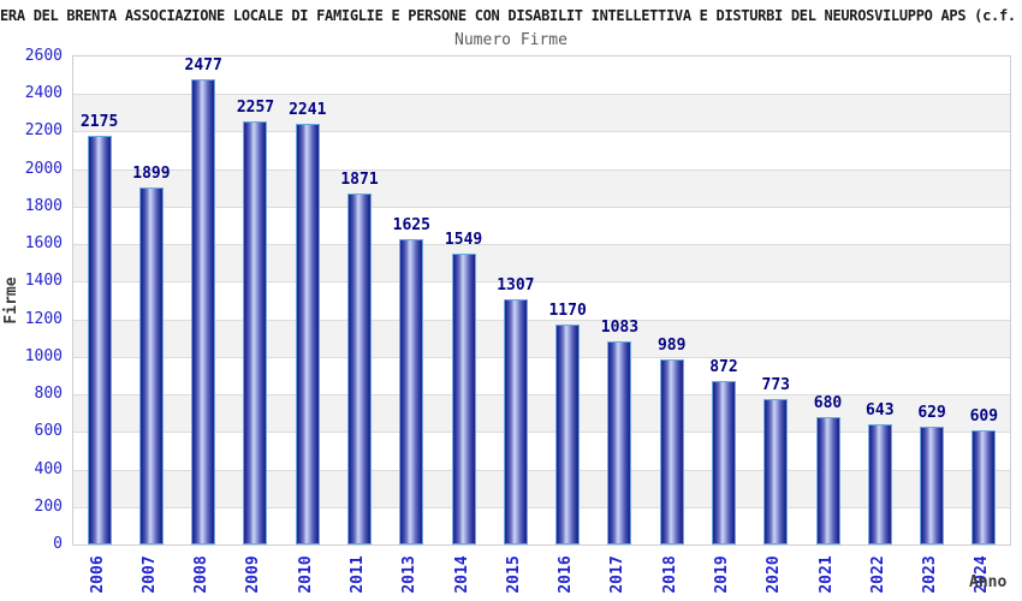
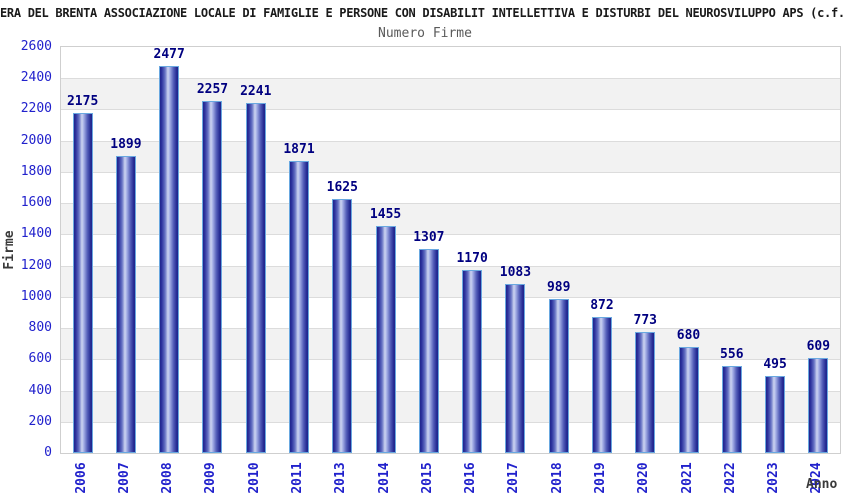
2014: 1549 -> 1455
2022: 643 -> 556
2023: 629 -> 495
